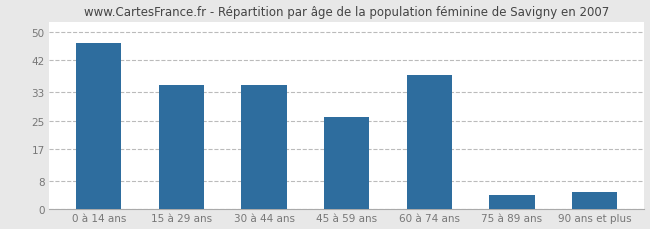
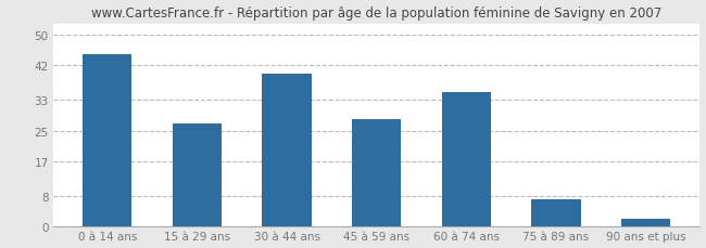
0 à 14 ans: 47 -> 45
15 à 29 ans: 35 -> 27
30 à 44 ans: 35 -> 40
45 à 59 ans: 26 -> 28
60 à 74 ans: 38 -> 35
75 à 89 ans: 4 -> 7
90 ans et plus: 5 -> 2
